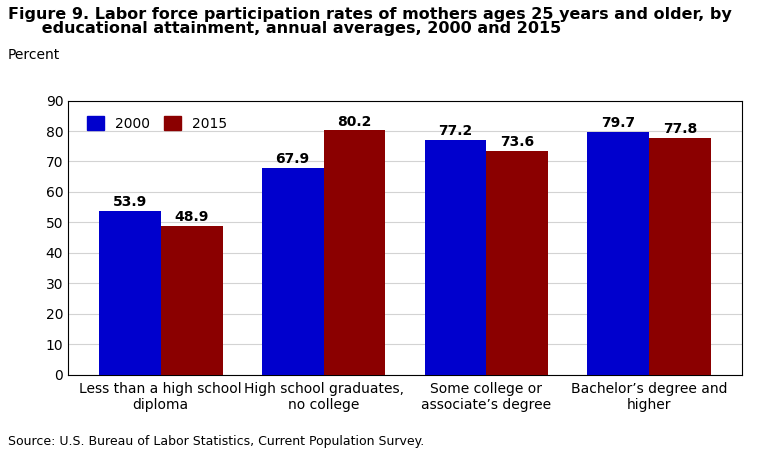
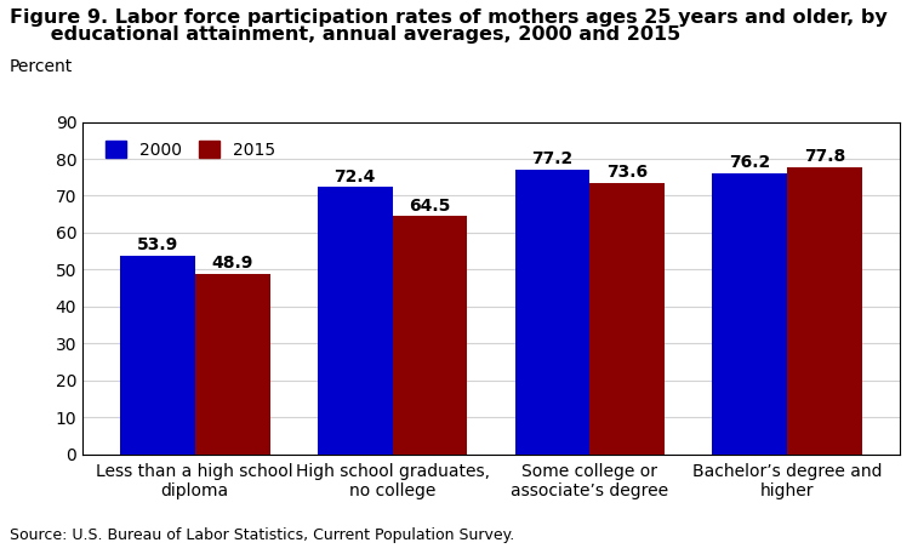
2000/High school graduates, no college: 67.9 -> 72.4
2015/High school graduates, no college: 80.2 -> 64.5
2000/Bachelor’s degree and higher: 79.7 -> 76.2
